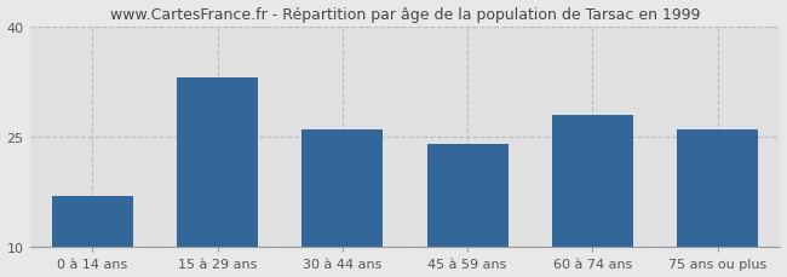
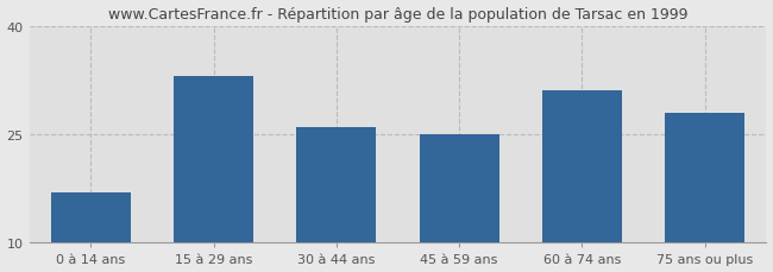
45 à 59 ans: 24 -> 25
60 à 74 ans: 28 -> 31
75 ans ou plus: 26 -> 28
